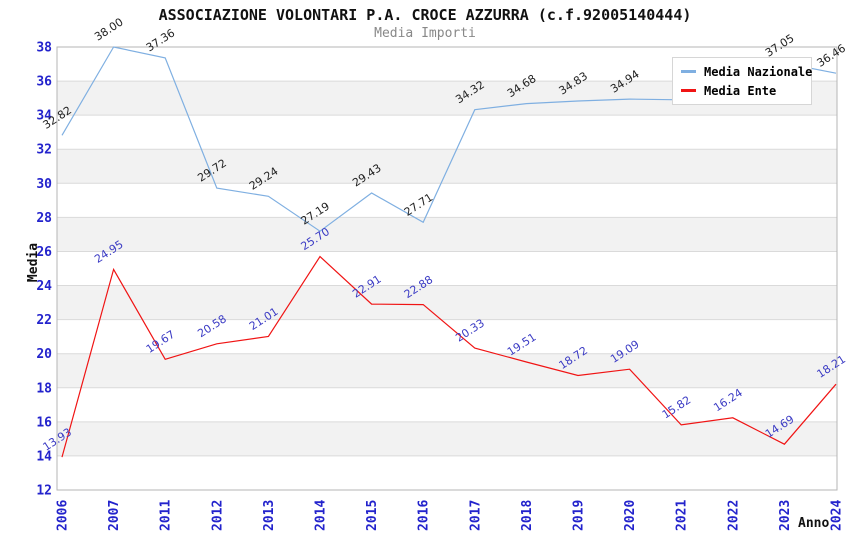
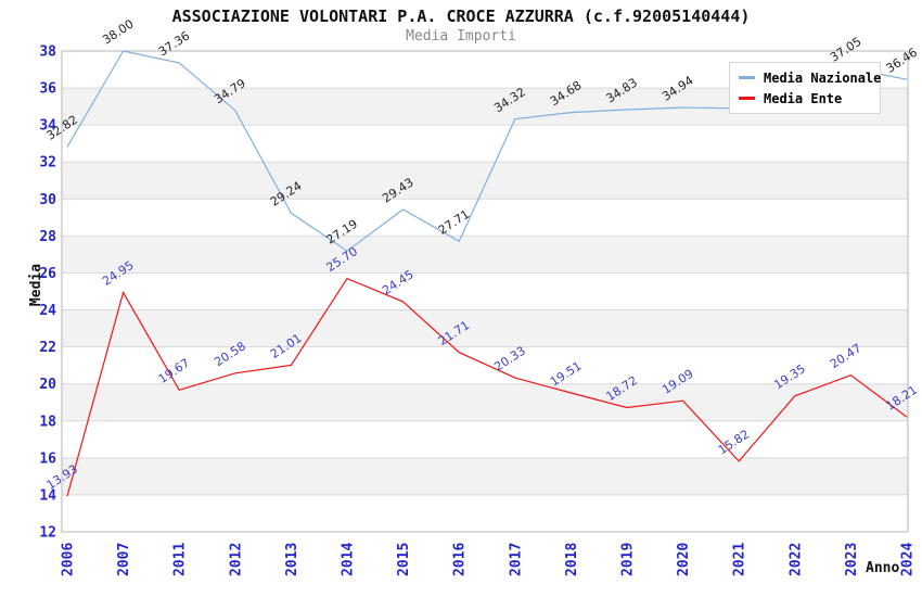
Media Nazionale/2012: 29.72 -> 34.79
Media Ente/2015: 22.91 -> 24.45
Media Ente/2016: 22.88 -> 21.71
Media Ente/2022: 16.24 -> 19.35
Media Ente/2023: 14.69 -> 20.47
